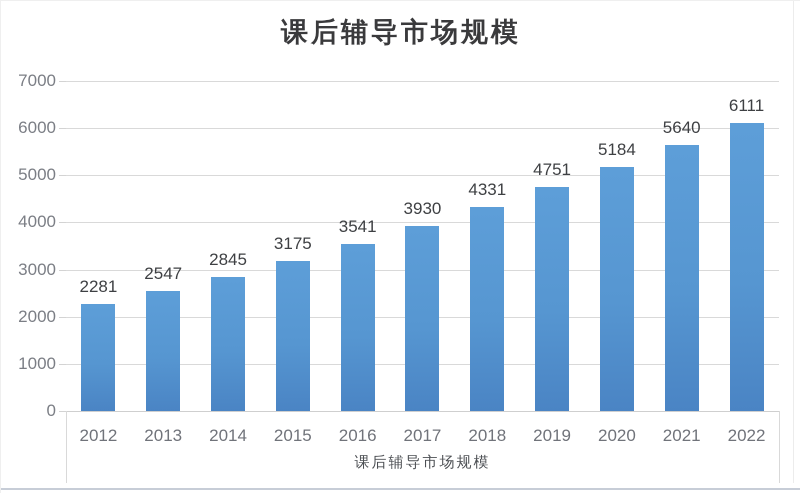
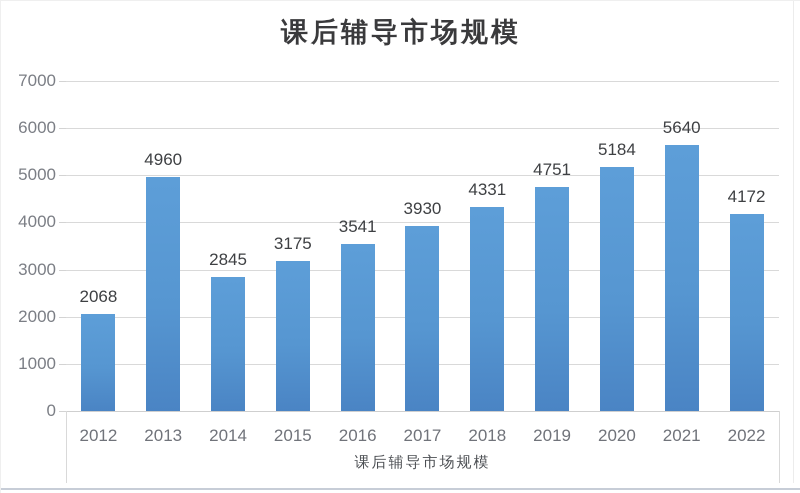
2012: 2281 -> 2068
2013: 2547 -> 4960
2022: 6111 -> 4172
